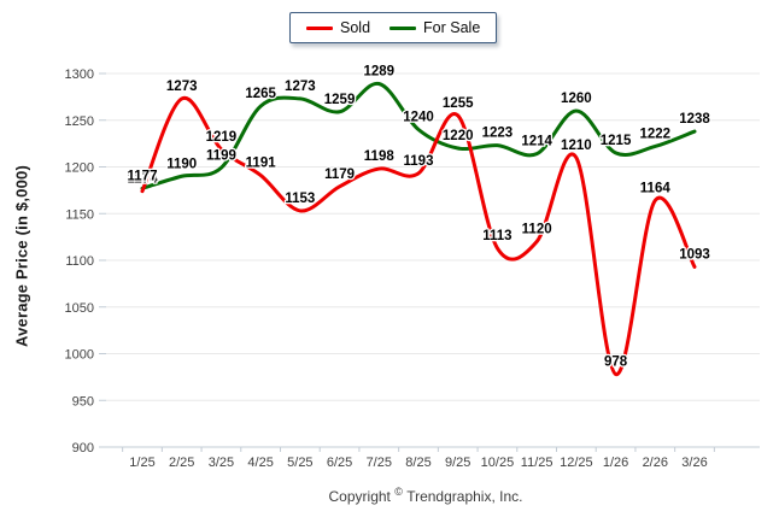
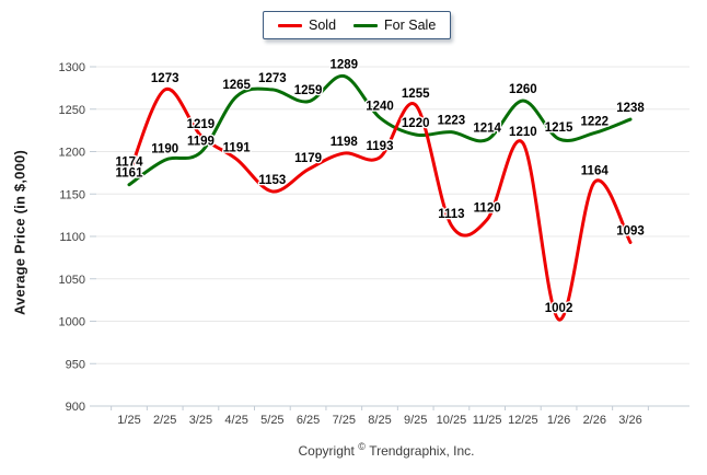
For Sale/1/25: 1177 -> 1161
Sold/1/26: 978 -> 1002
